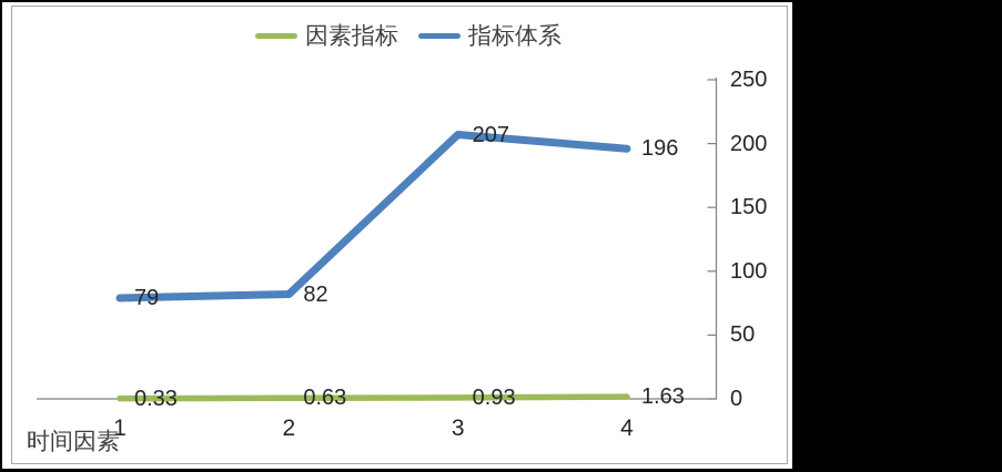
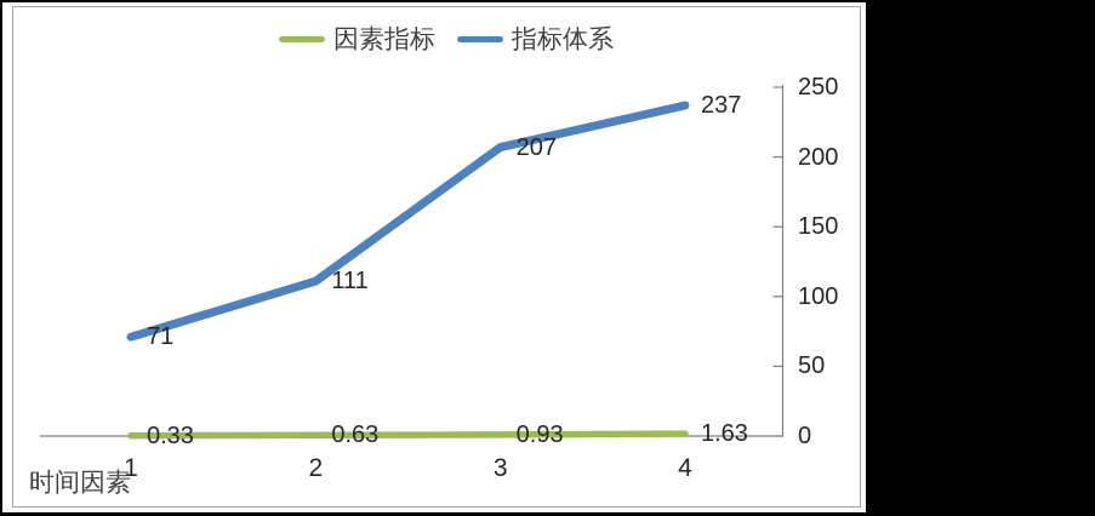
指标体系/1: 79 -> 71
指标体系/2: 82 -> 111
指标体系/4: 196 -> 237
